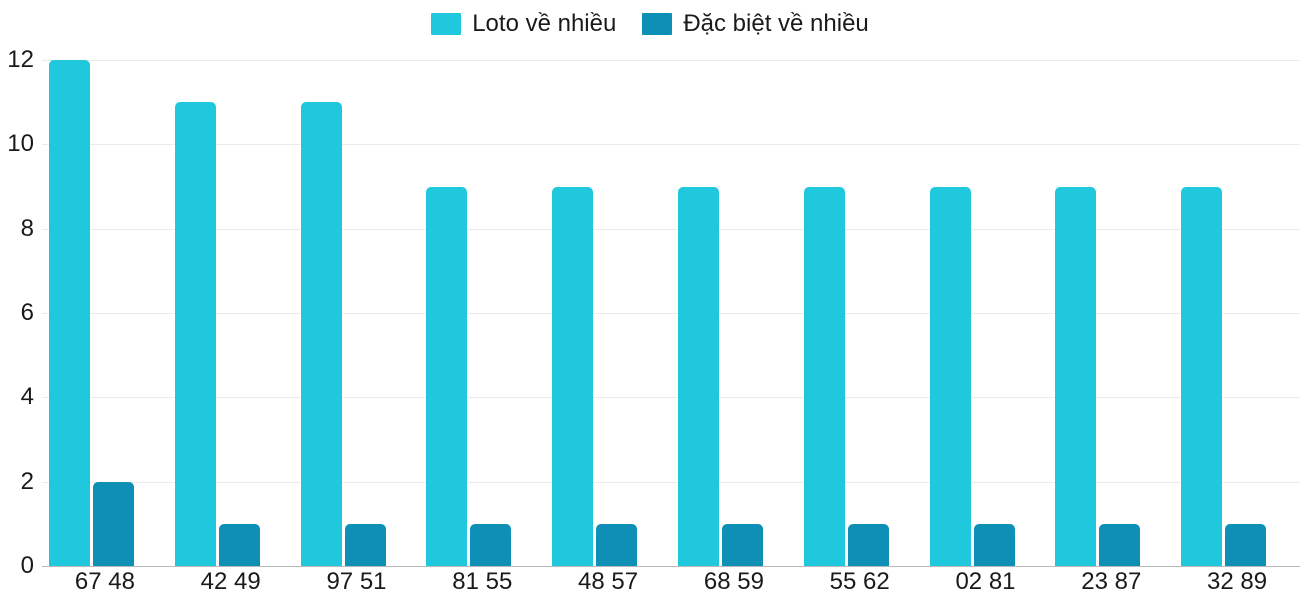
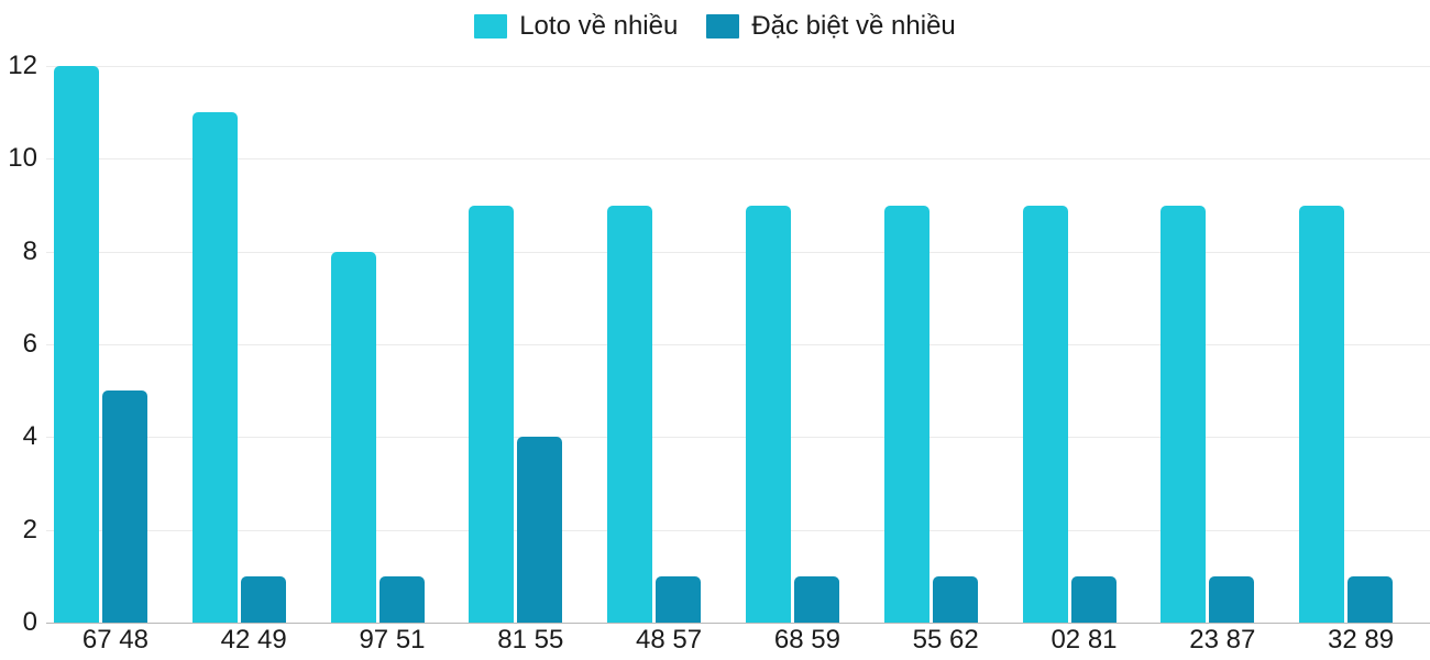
Đặc biệt về nhiều/67 48: 2 -> 5
Loto về nhiều/97 51: 11 -> 8
Đặc biệt về nhiều/81 55: 1 -> 4
